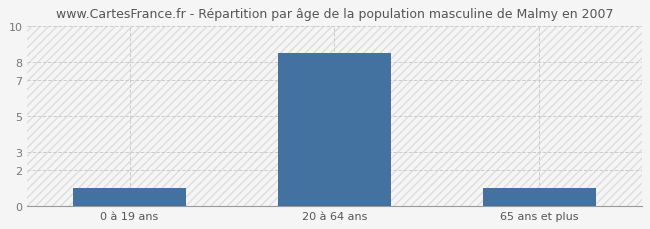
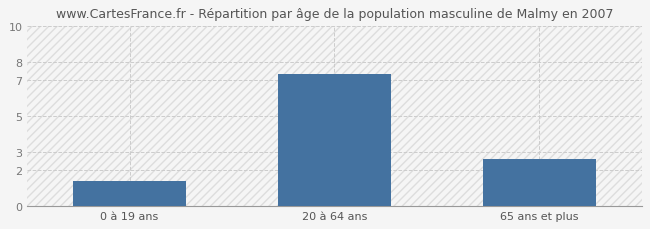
0 à 19 ans: 1.0 -> 1.4
20 à 64 ans: 8.5 -> 7.3
65 ans et plus: 1.0 -> 2.6
